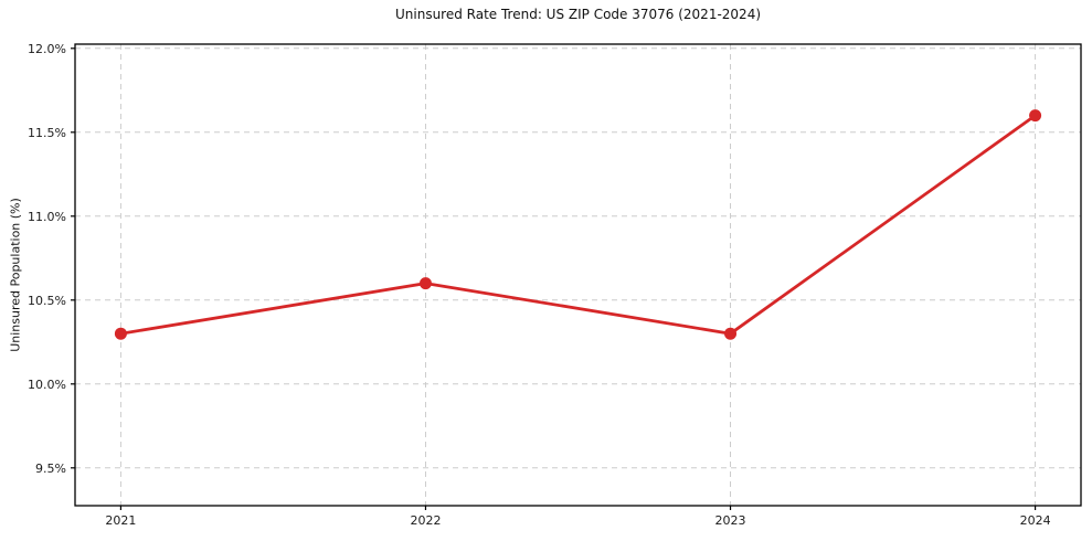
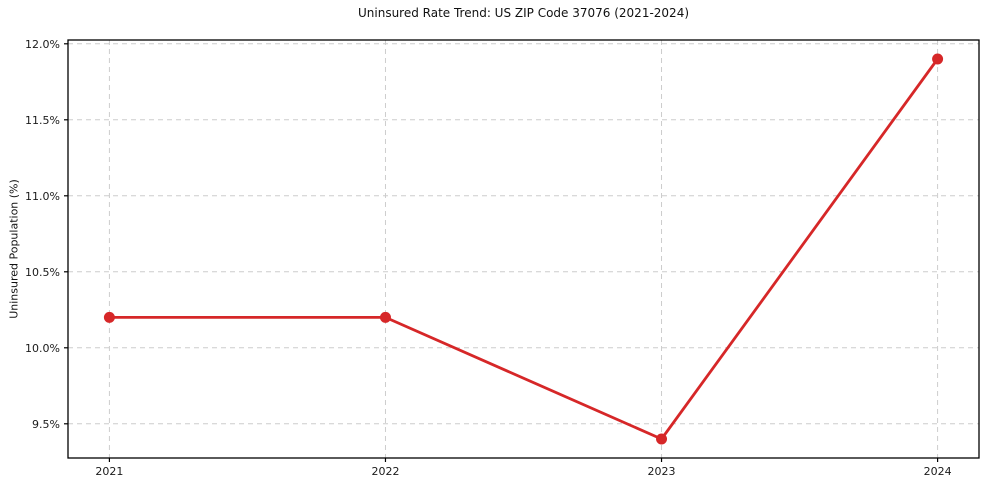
2021: 10.3% -> 10.2%
2022: 10.6% -> 10.2%
2023: 10.3% -> 9.4%
2024: 11.6% -> 11.9%
